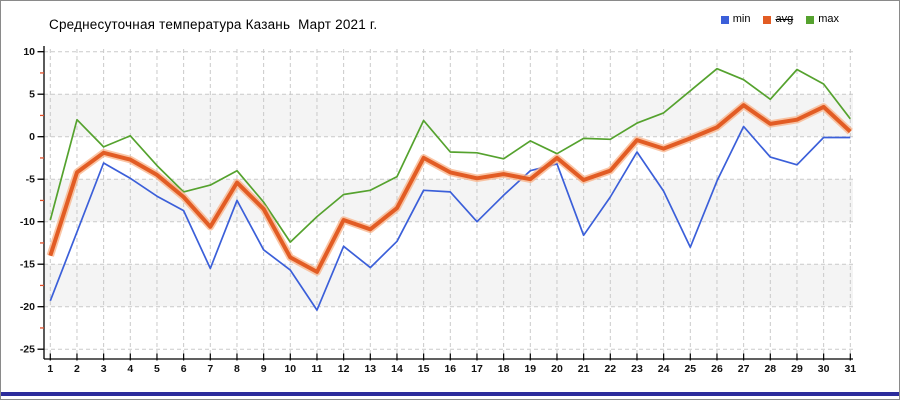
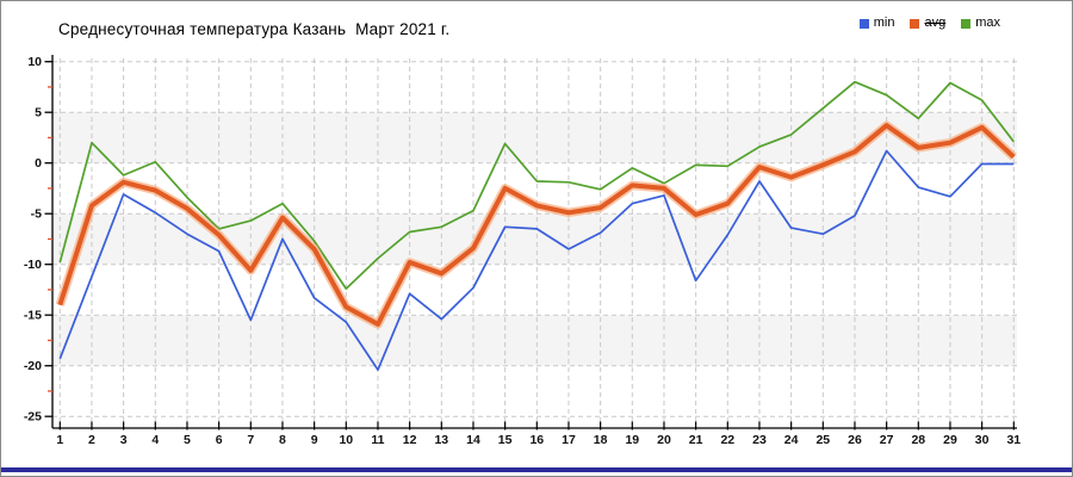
min/17: -10 -> -8
avg/19: -5 -> -2
min/25: -13 -> -7
